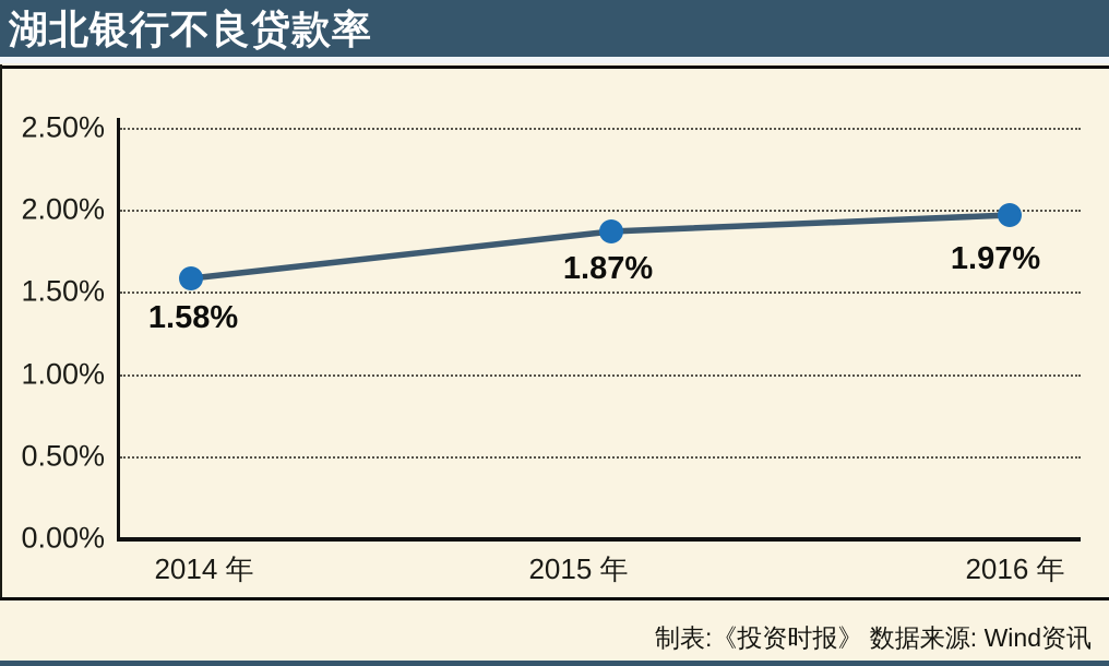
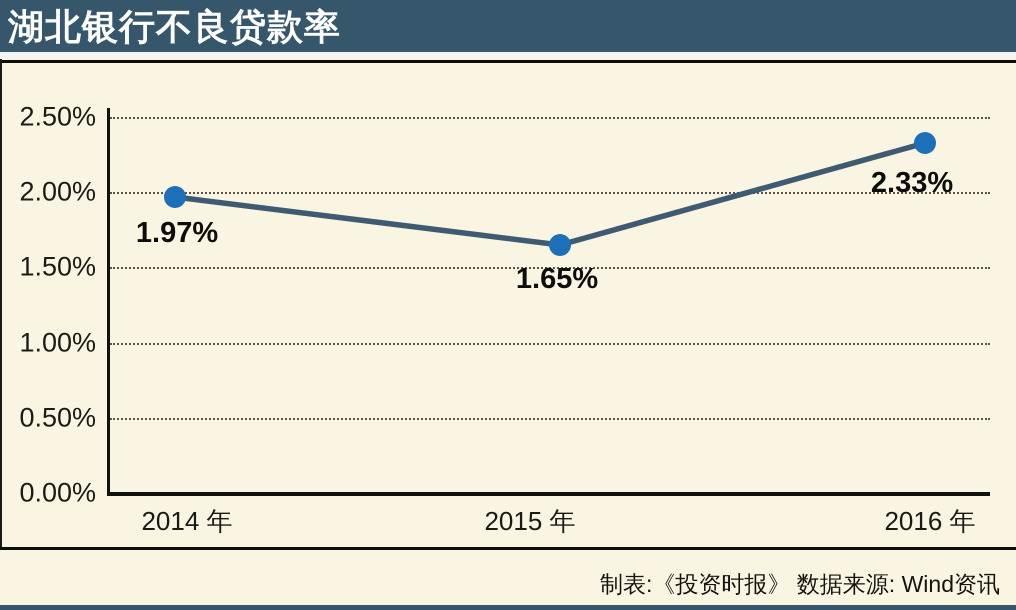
2014 年: 1.58% -> 1.97%
2015 年: 1.87% -> 1.65%
2016 年: 1.97% -> 2.33%
